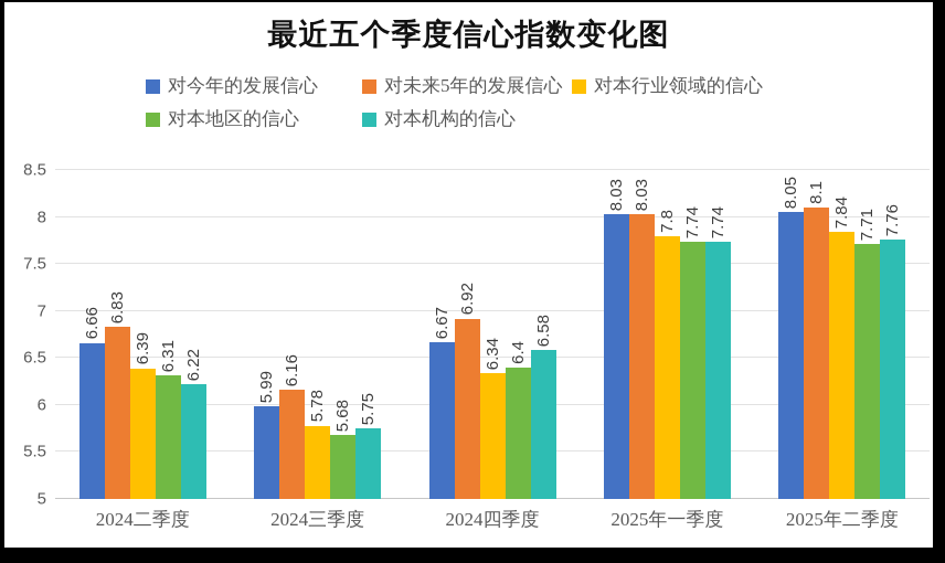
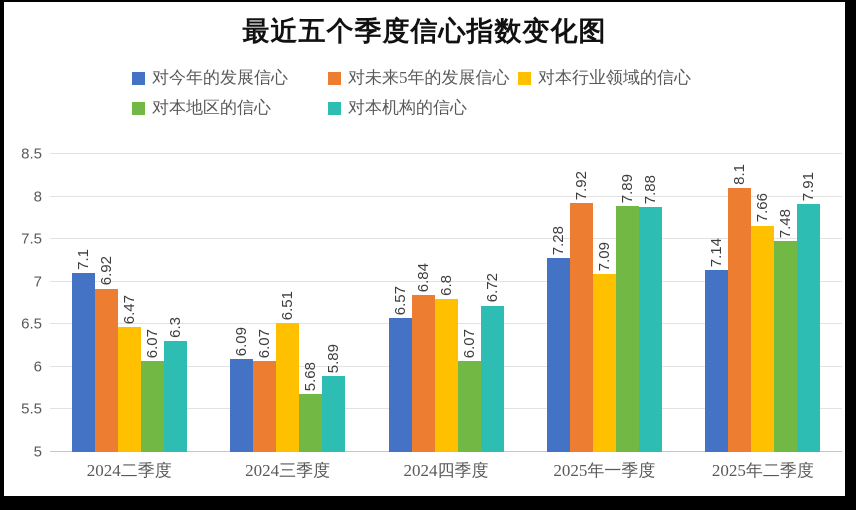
对今年的发展信心/2024二季度: 6.66 -> 7.1
对未来5年的发展信心/2024二季度: 6.83 -> 6.92
对本行业领域的信心/2024二季度: 6.39 -> 6.47
对本地区的信心/2024二季度: 6.31 -> 6.07
对本机构的信心/2024二季度: 6.22 -> 6.3
对今年的发展信心/2024三季度: 5.99 -> 6.09
对未来5年的发展信心/2024三季度: 6.16 -> 6.07
对本行业领域的信心/2024三季度: 5.78 -> 6.51
对本机构的信心/2024三季度: 5.75 -> 5.89
对今年的发展信心/2024四季度: 6.67 -> 6.57
对未来5年的发展信心/2024四季度: 6.92 -> 6.84
对本行业领域的信心/2024四季度: 6.34 -> 6.8
对本地区的信心/2024四季度: 6.4 -> 6.07
对本机构的信心/2024四季度: 6.58 -> 6.72
对今年的发展信心/2025年一季度: 8.03 -> 7.28
对未来5年的发展信心/2025年一季度: 8.03 -> 7.92
对本行业领域的信心/2025年一季度: 7.8 -> 7.09
对本地区的信心/2025年一季度: 7.74 -> 7.89
对本机构的信心/2025年一季度: 7.74 -> 7.88
对今年的发展信心/2025年二季度: 8.05 -> 7.14
对本行业领域的信心/2025年二季度: 7.84 -> 7.66
对本地区的信心/2025年二季度: 7.71 -> 7.48
对本机构的信心/2025年二季度: 7.76 -> 7.91
